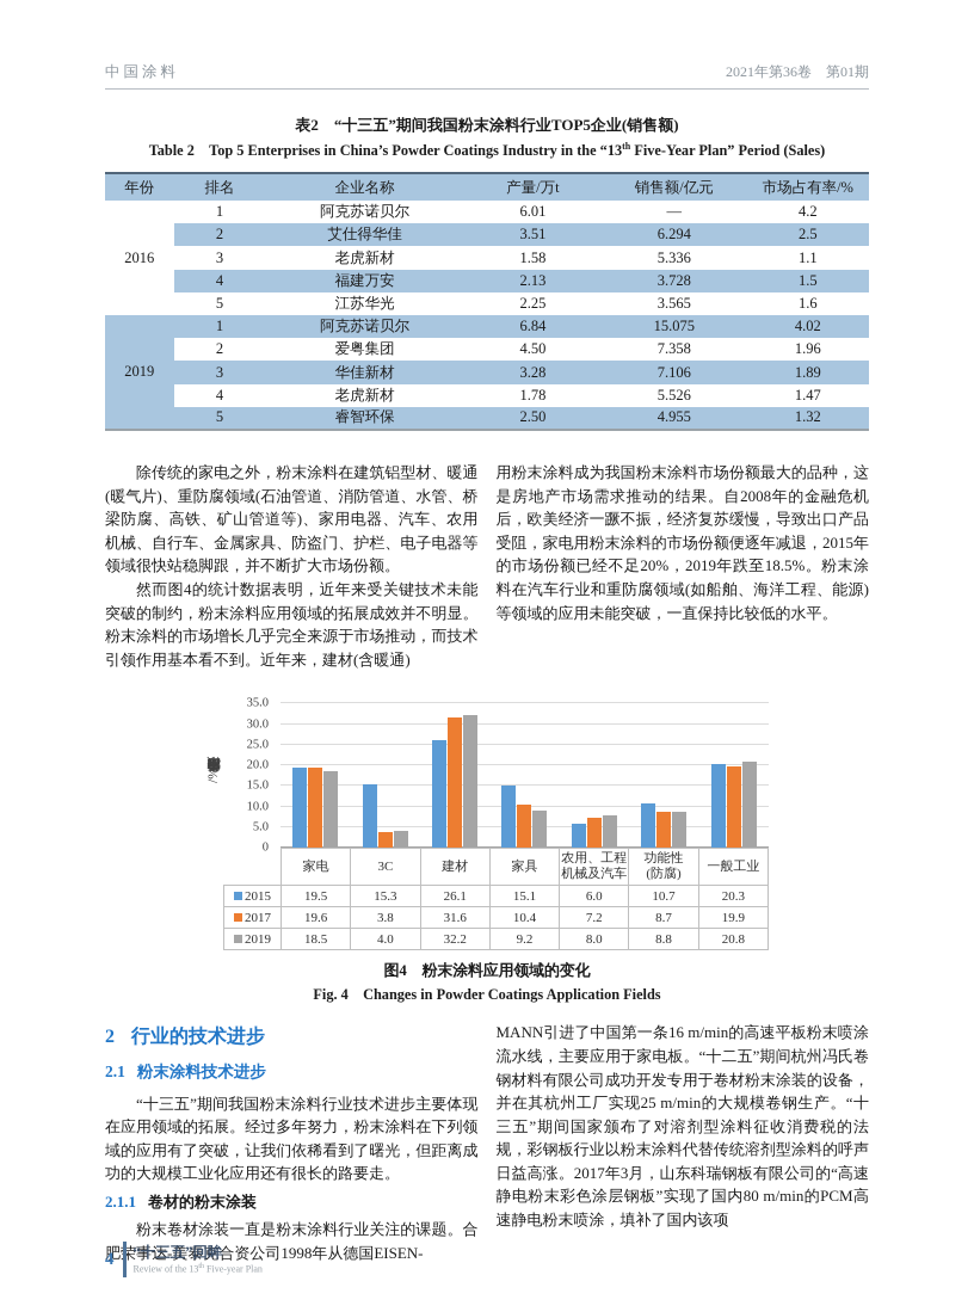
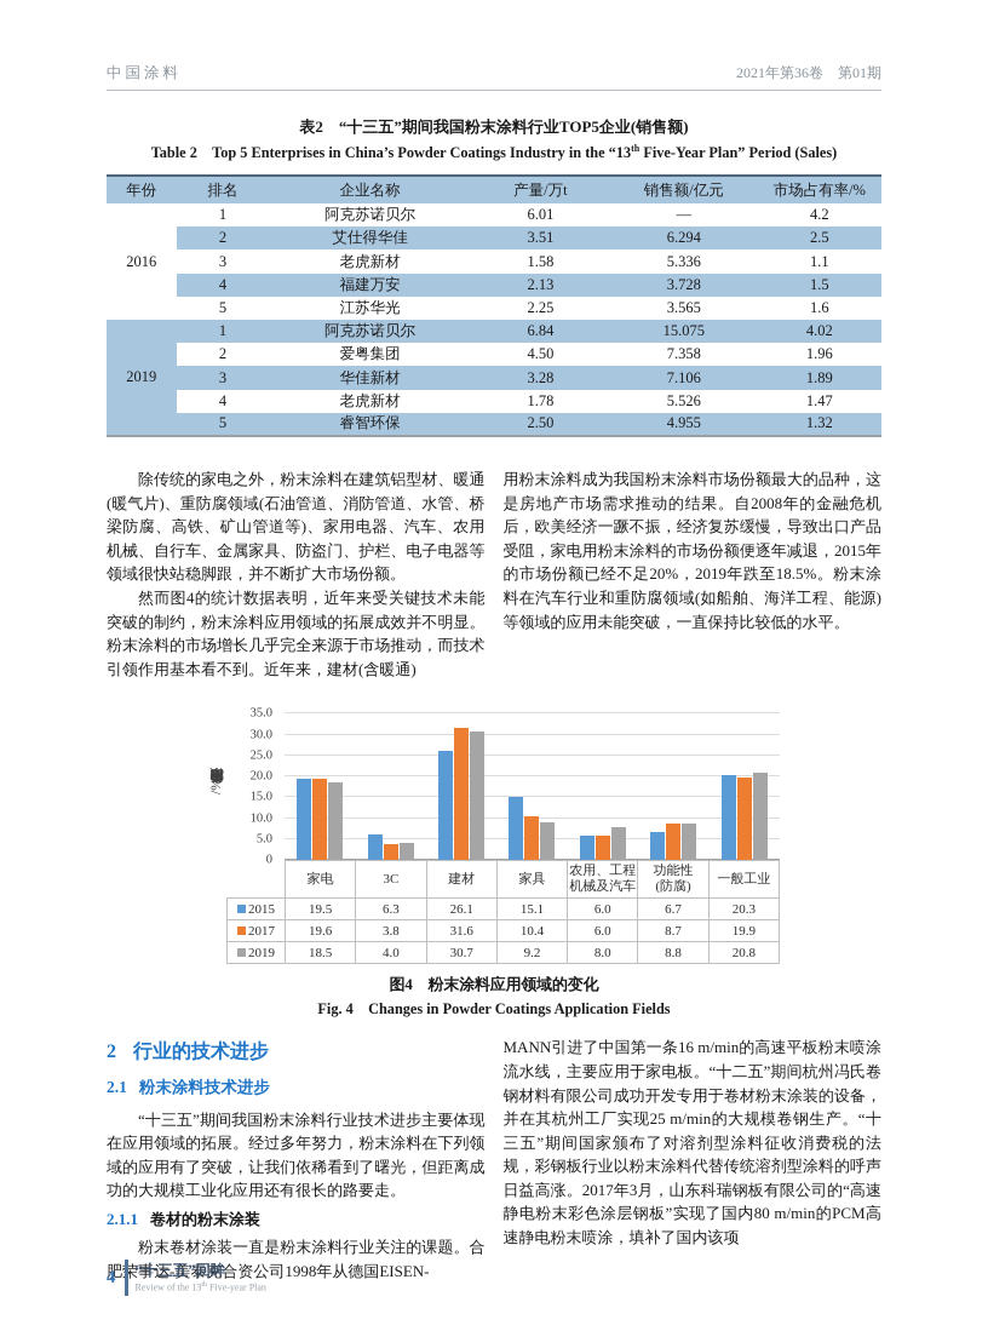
2015/3C: 15.3 -> 6.3
2019/建材: 32.2 -> 30.7
2017/农用、工程 机械及汽车: 7.2 -> 6.0
2015/功能性 (防腐): 10.7 -> 6.7
